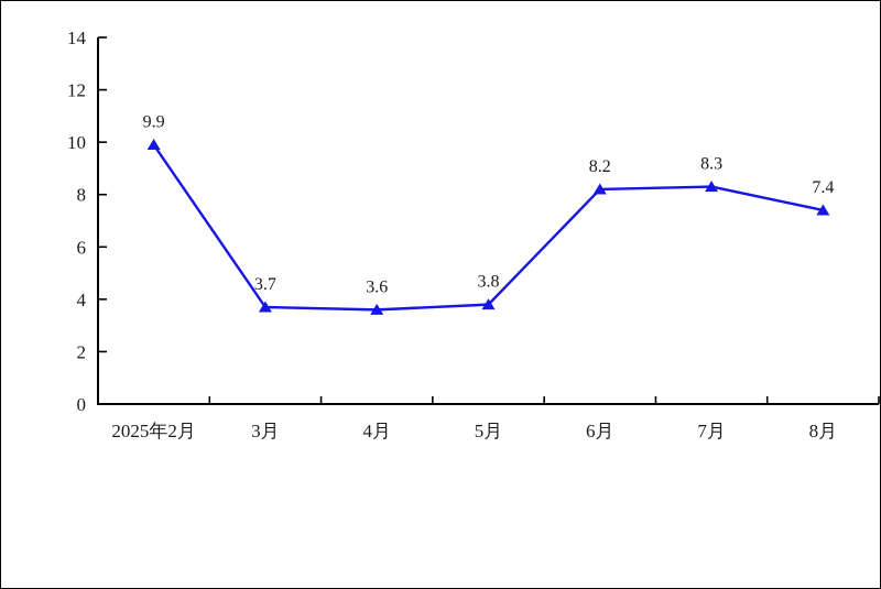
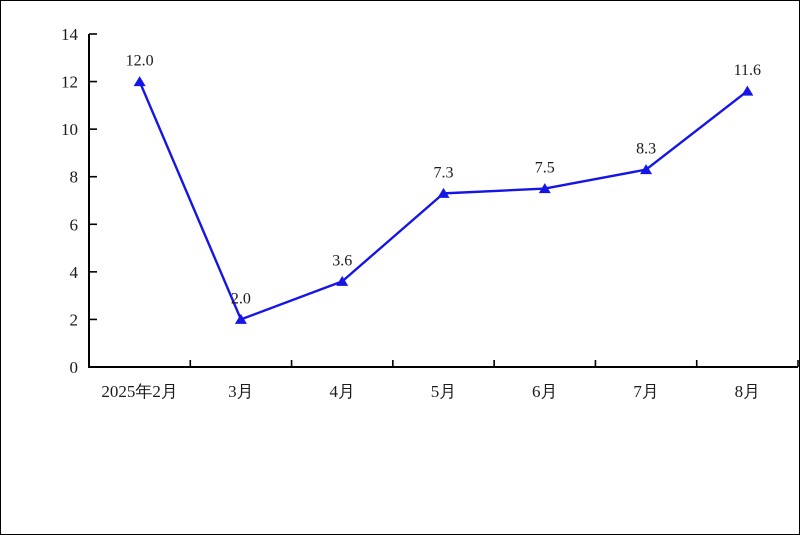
2025年2月: 9.9 -> 12.0
3月: 3.7 -> 2.0
5月: 3.8 -> 7.3
6月: 8.2 -> 7.5
8月: 7.4 -> 11.6
